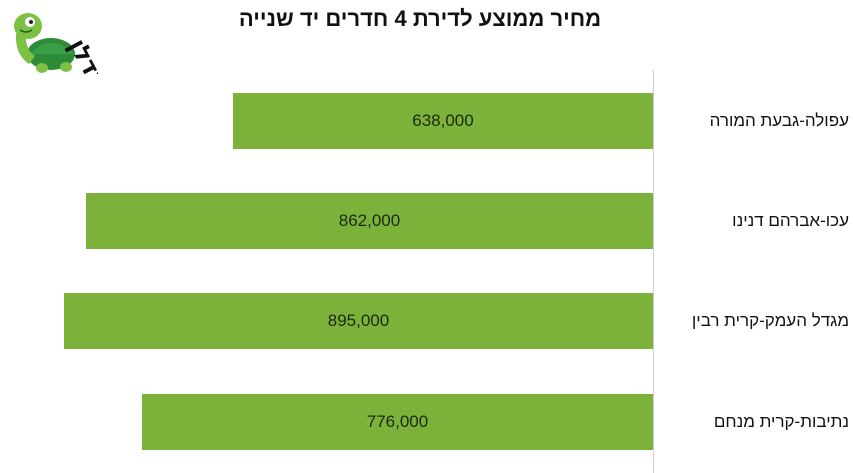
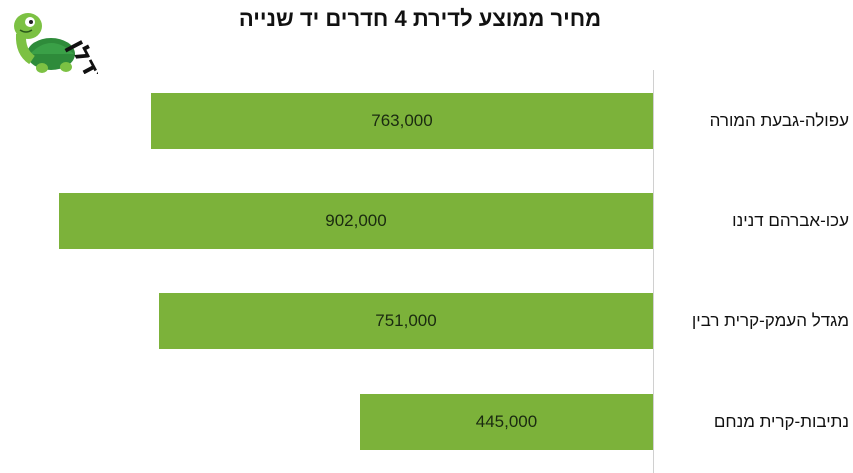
עפולה-גבעת המורה: 638,000 -> 763,000
עכו-אברהם דנינו: 862,000 -> 902,000
מגדל העמק-קרית רבין: 895,000 -> 751,000
נתיבות-קרית מנחם: 776,000 -> 445,000
